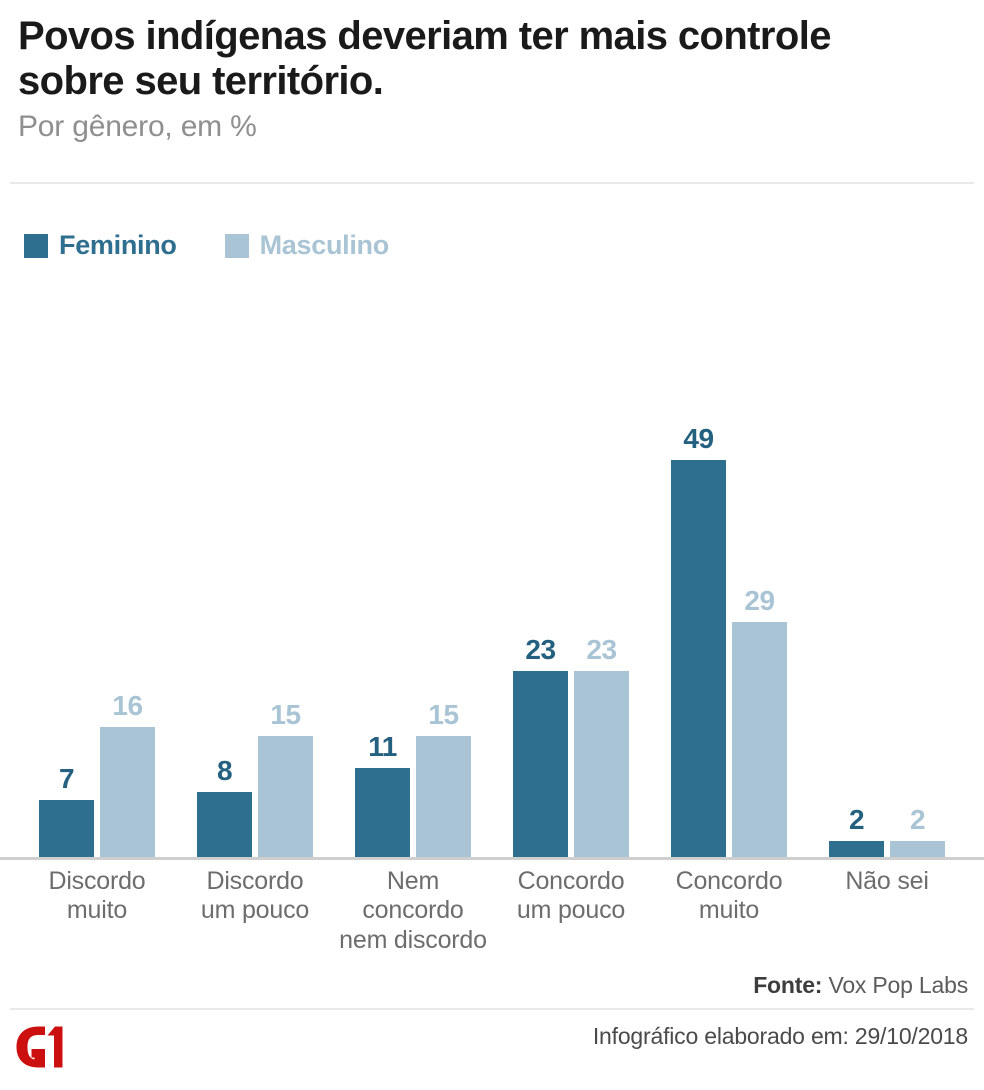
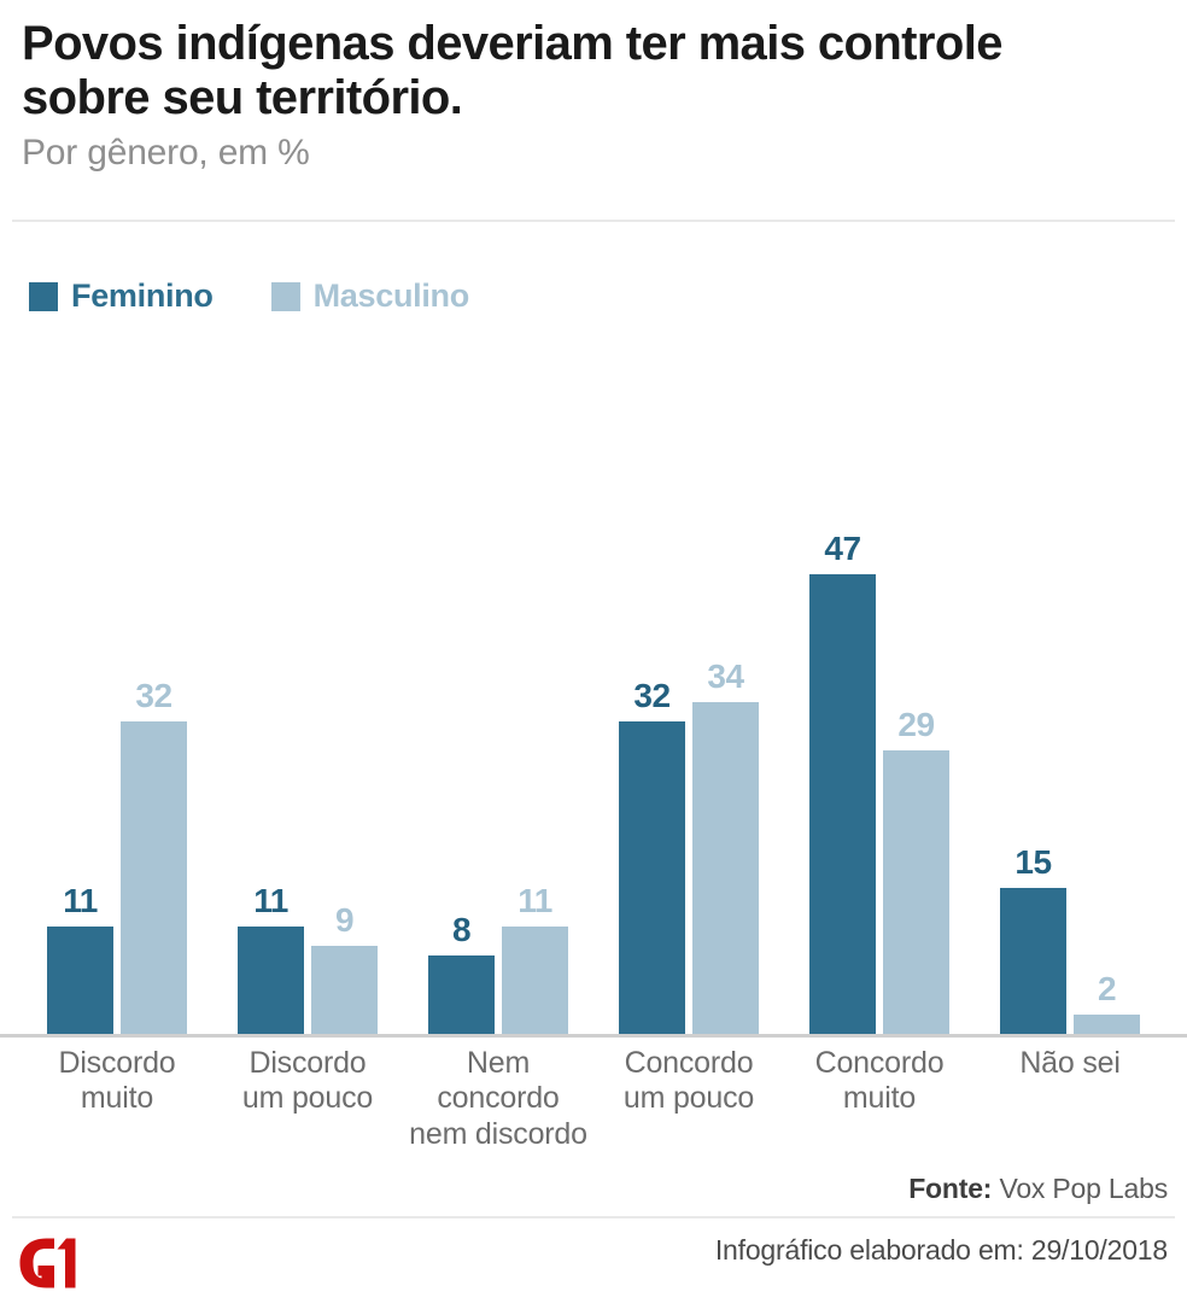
Feminino/Discordo muito: 7 -> 11
Masculino/Discordo muito: 16 -> 32
Feminino/Discordo um pouco: 8 -> 11
Masculino/Discordo um pouco: 15 -> 9
Feminino/Nem concordo nem discordo: 11 -> 8
Masculino/Nem concordo nem discordo: 15 -> 11
Feminino/Concordo um pouco: 23 -> 32
Masculino/Concordo um pouco: 23 -> 34
Feminino/Concordo muito: 49 -> 47
Feminino/Não sei: 2 -> 15
